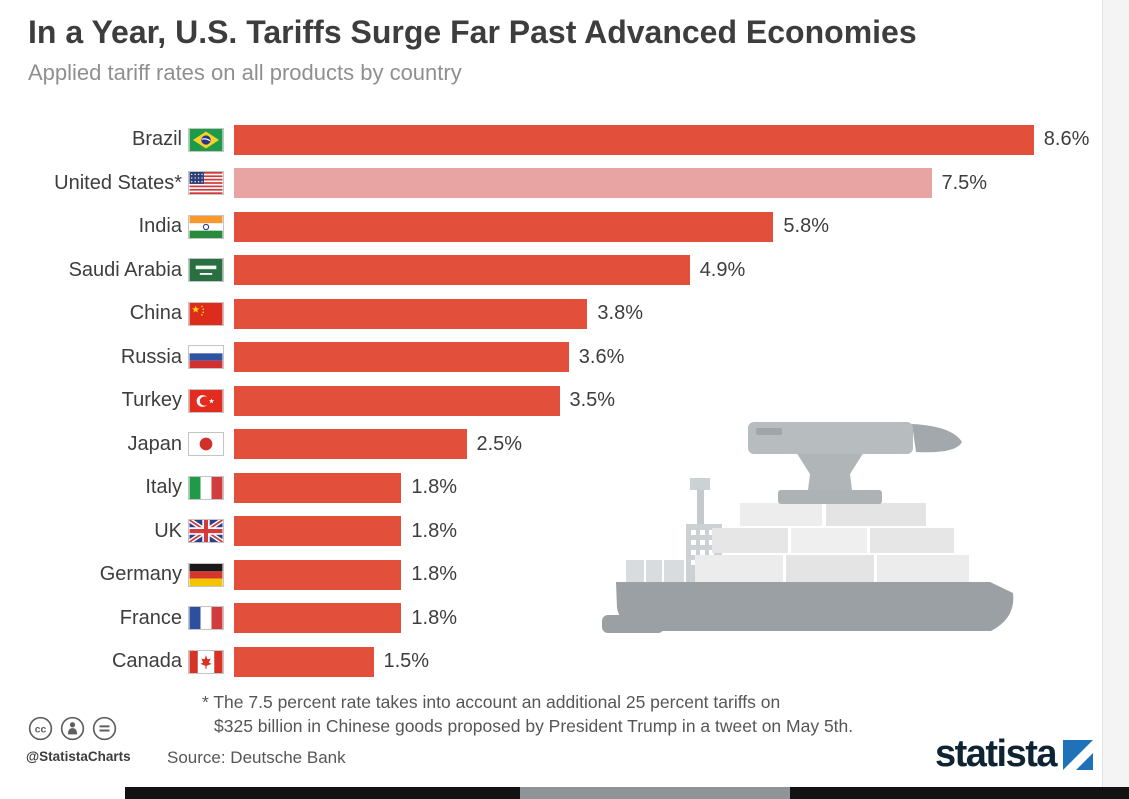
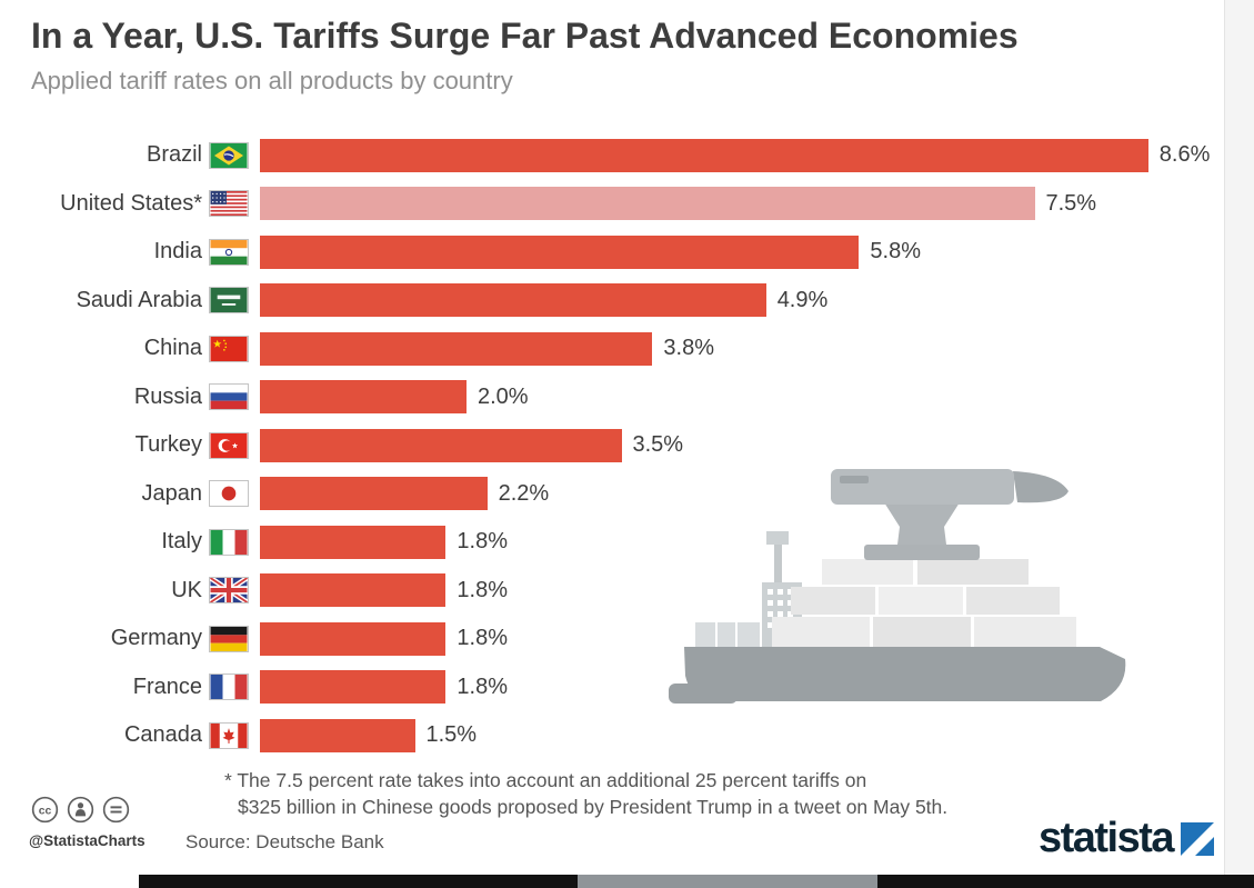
Russia: 3.6% -> 2.0%
Japan: 2.5% -> 2.2%
